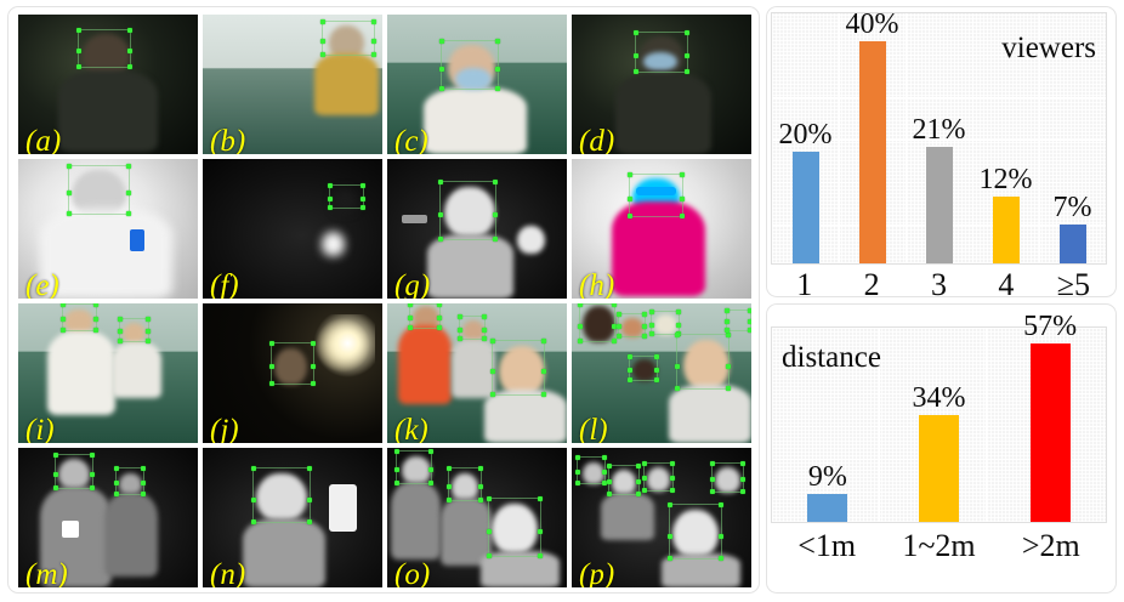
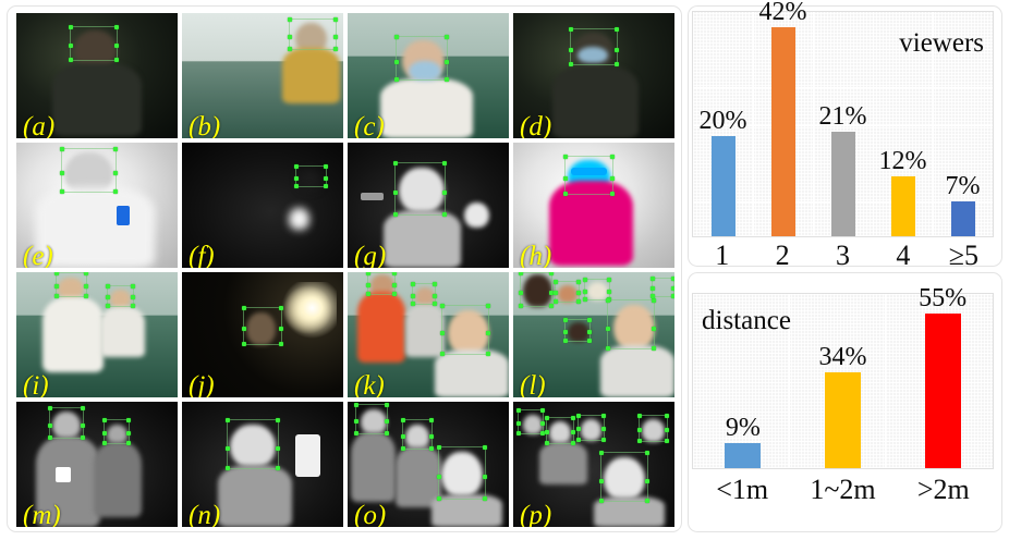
viewers/2: 40% -> 42%
distance/>2m: 57% -> 55%
